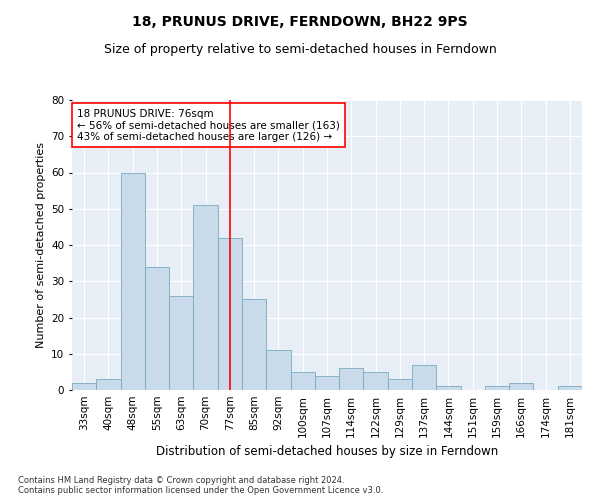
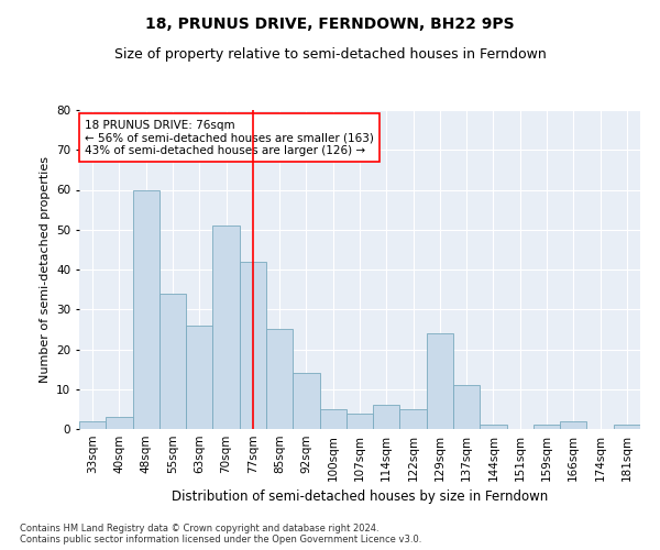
92sqm: 11 -> 14
129sqm: 3 -> 24
137sqm: 7 -> 11
